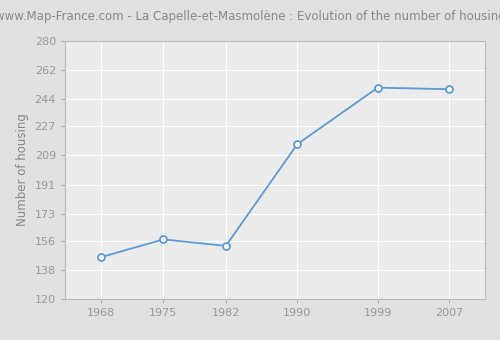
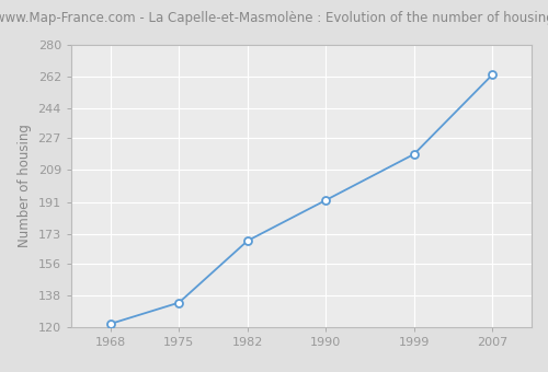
1968: 146 -> 122
1975: 157 -> 134
1982: 153 -> 169
1990: 216 -> 192
1999: 251 -> 218
2007: 250 -> 263
